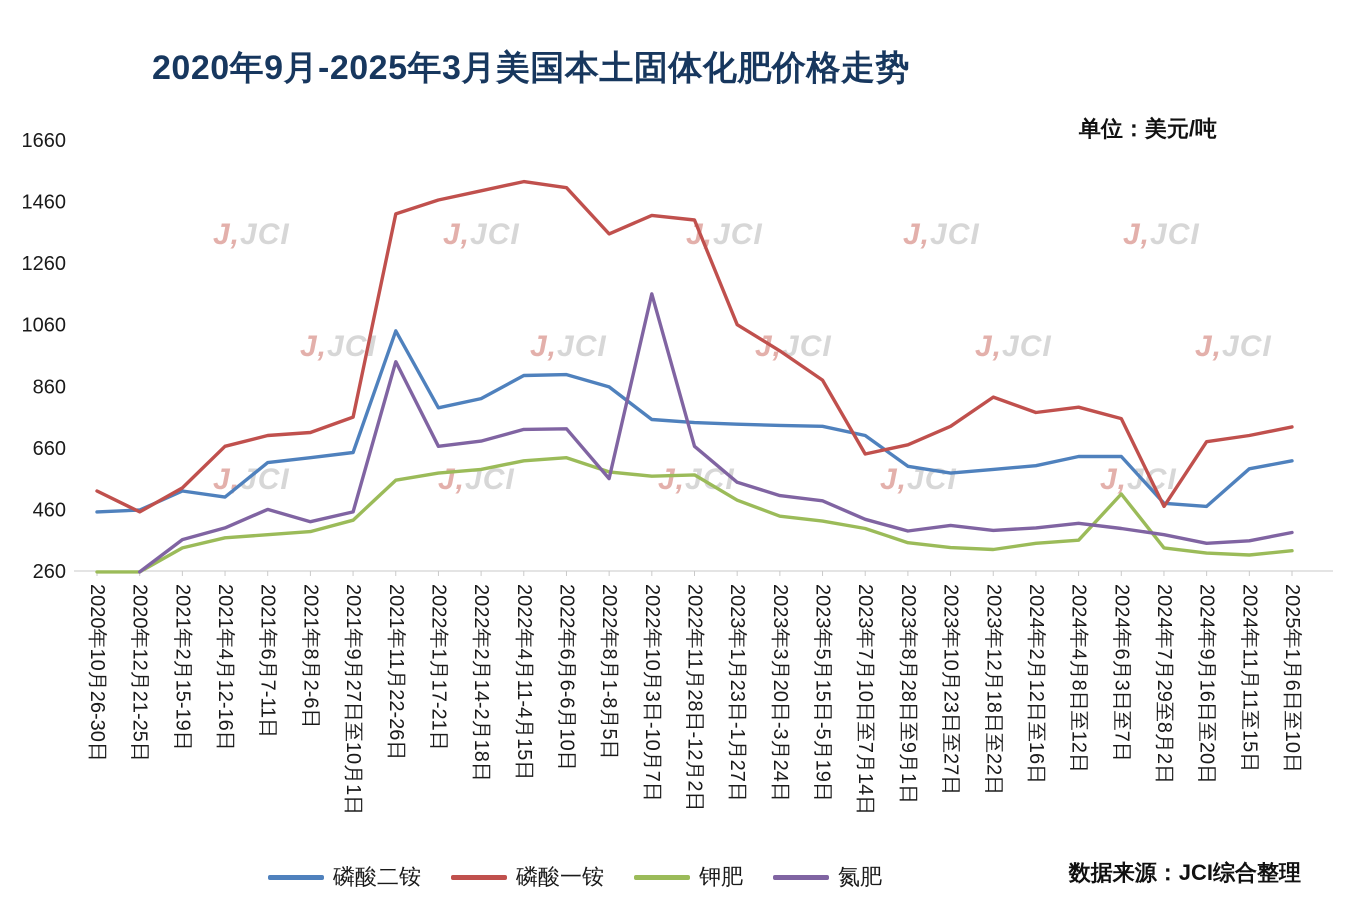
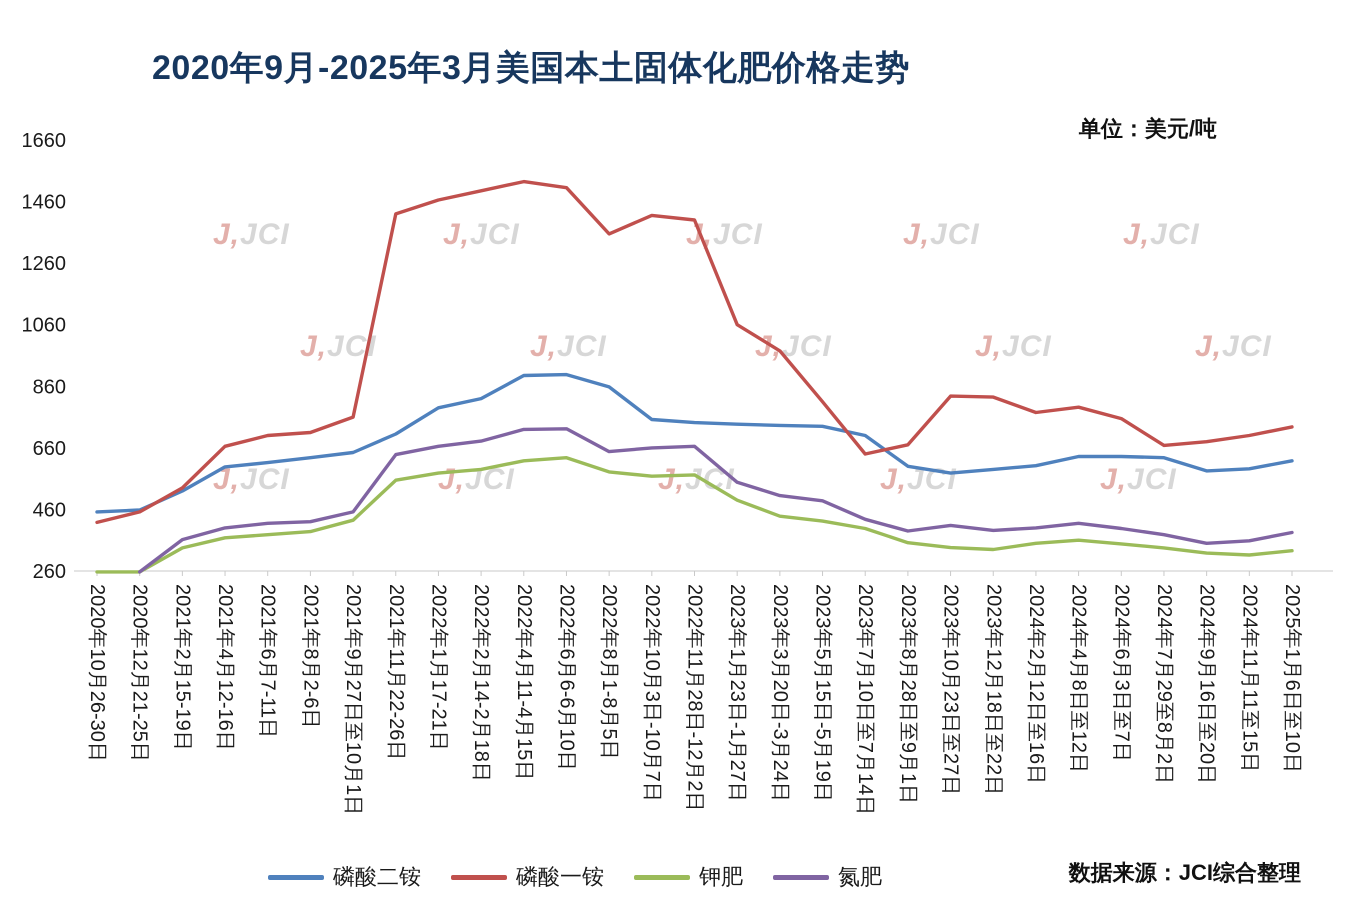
磷酸一铵/2020年10月26-30日: 520 -> 420
磷酸二铵/2021年4月12-16日: 500 -> 600
氮肥/2021年6月7-11日: 460 -> 420
磷酸二铵/2021年11月22-26日: 1040 -> 700
氮肥/2021年11月22-26日: 940 -> 640
氮肥/2022年8月1-8月5日: 560 -> 650
氮肥/2022年10月3日-10月7日: 1160 -> 660
磷酸一铵/2023年5月15日-5月19日: 880 -> 810
磷酸一铵/2023年10月23日至27日: 730 -> 830
钾肥/2024年6月3日至7日: 510 -> 350
磷酸二铵/2024年7月29至8月2日: 480 -> 630
磷酸一铵/2024年7月29至8月2日: 470 -> 670
磷酸二铵/2024年9月16日至20日: 470 -> 580
